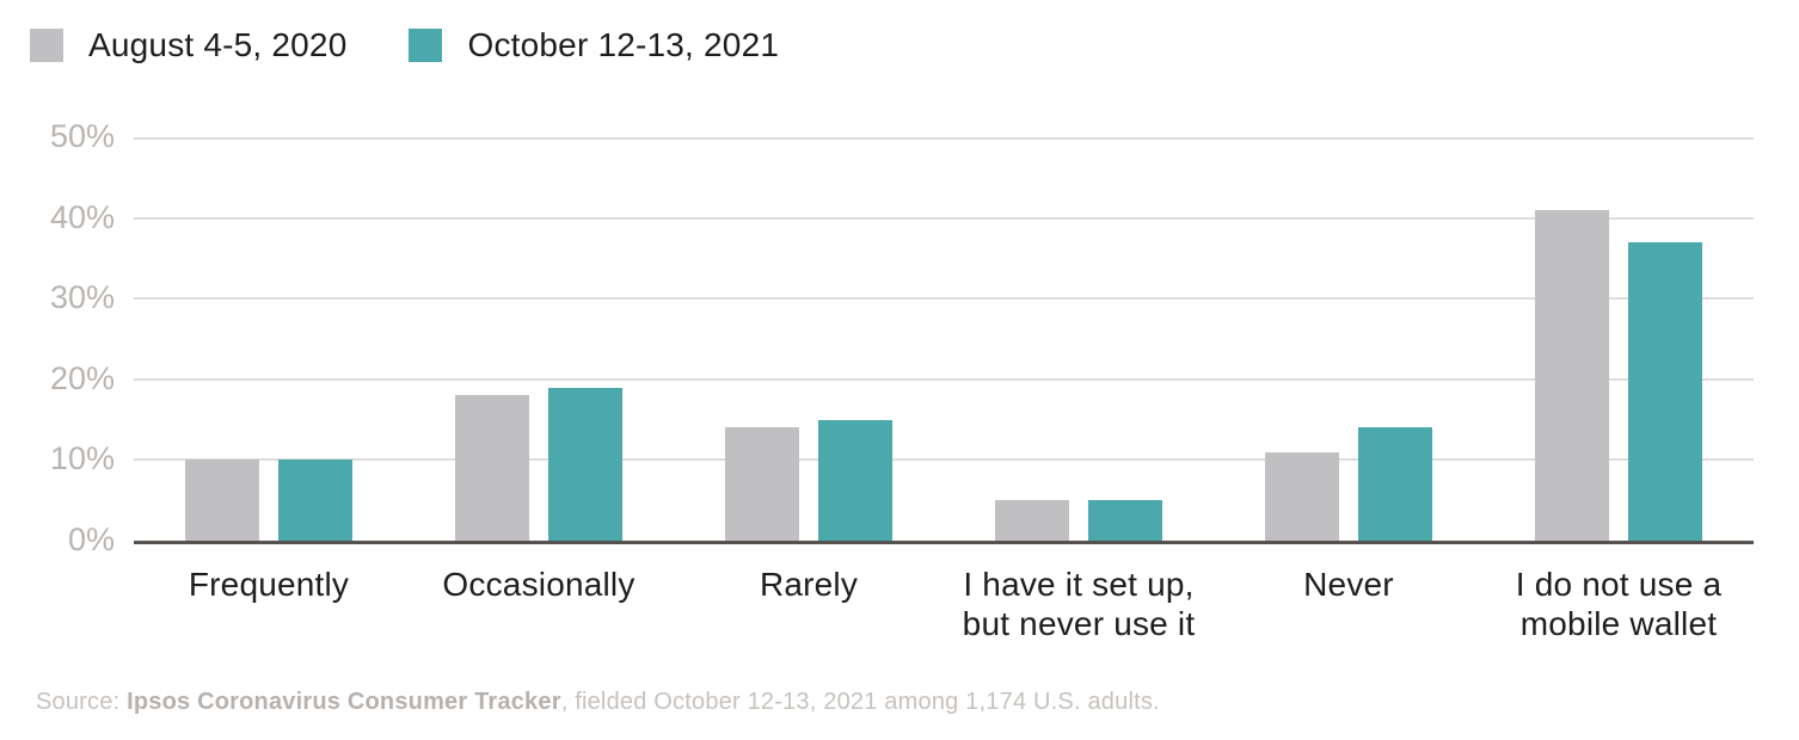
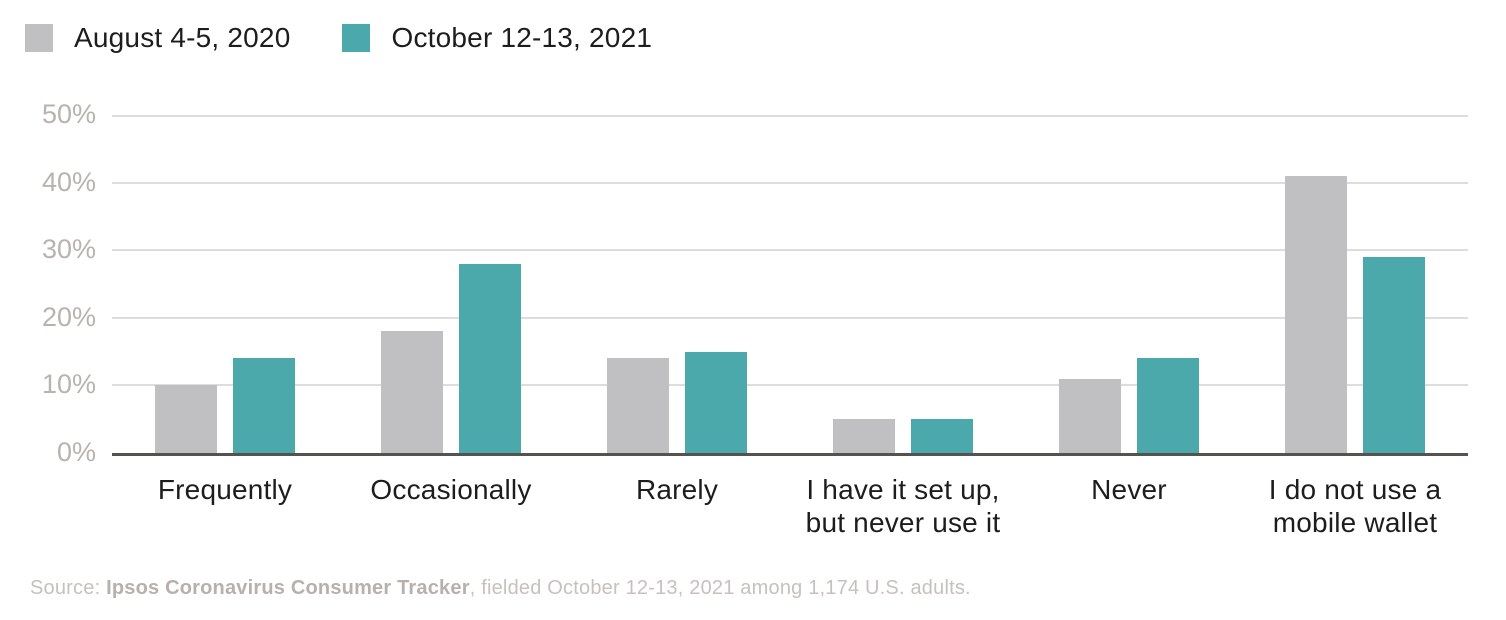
October 12-13, 2021/Frequently: 10% -> 14%
October 12-13, 2021/Occasionally: 19% -> 28%
October 12-13, 2021/I do not use a mobile wallet: 37% -> 29%
